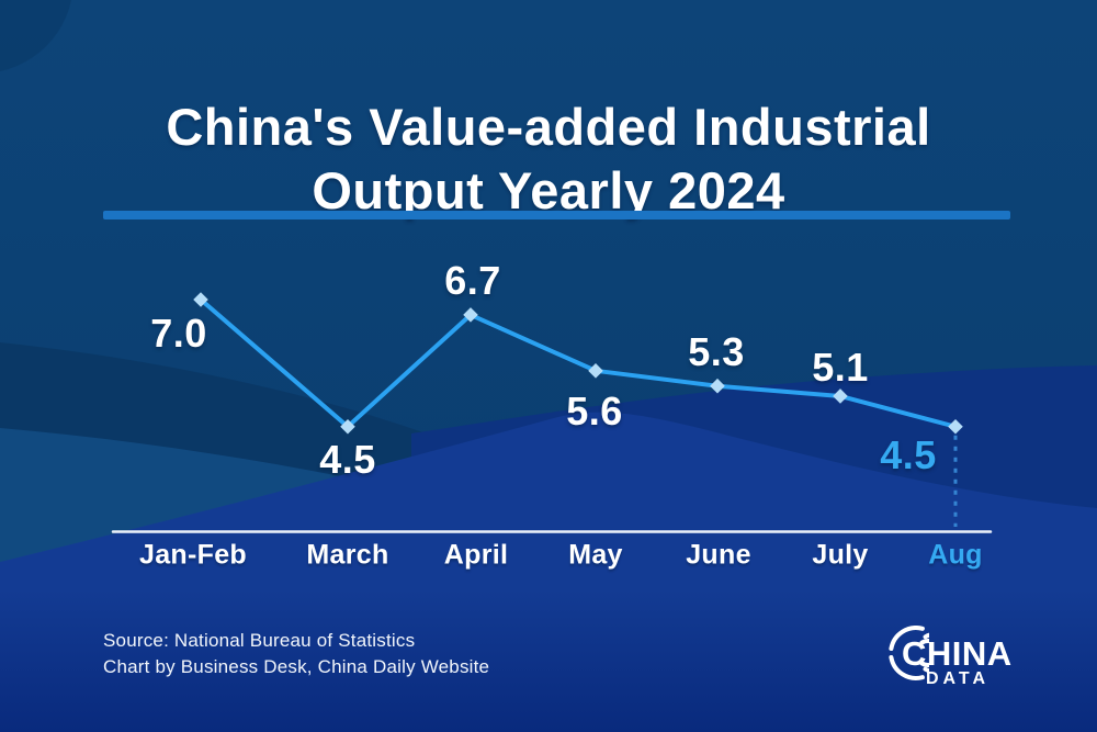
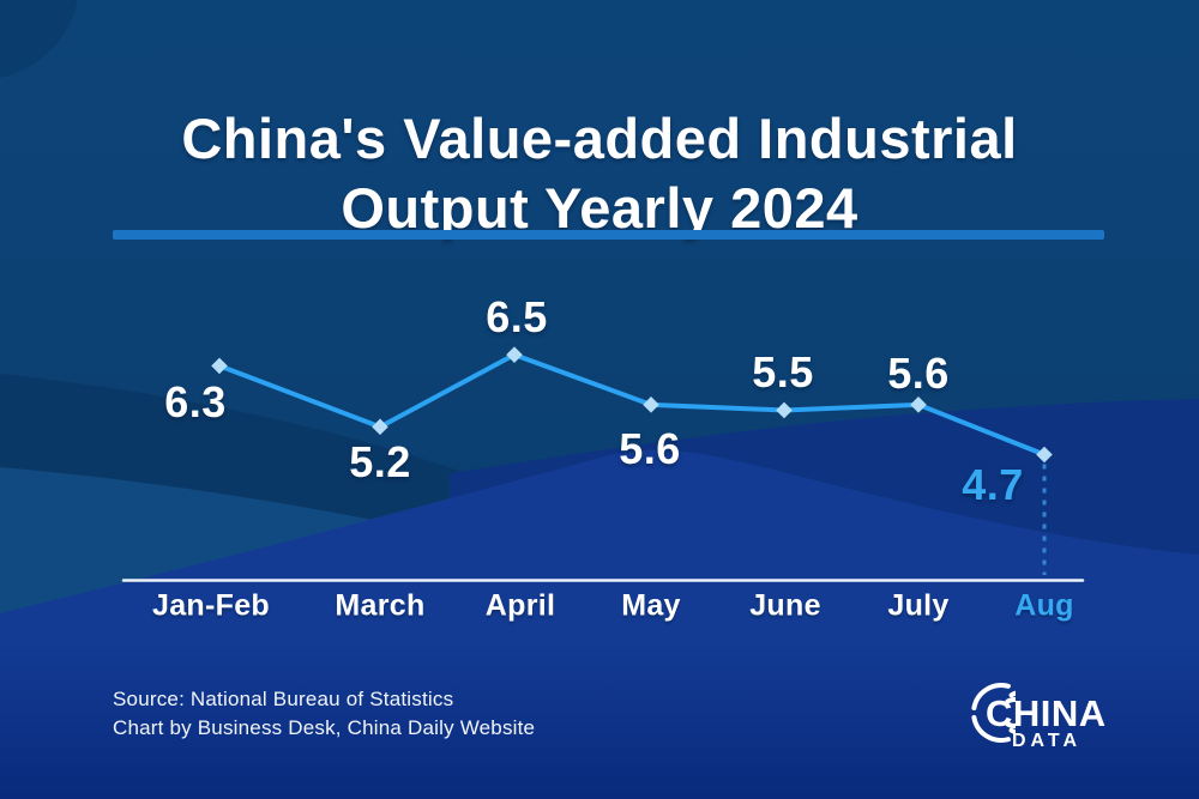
Jan-Feb: 7.0 -> 6.3
March: 4.5 -> 5.2
April: 6.7 -> 6.5
June: 5.3 -> 5.5
July: 5.1 -> 5.6
Aug: 4.5 -> 4.7
